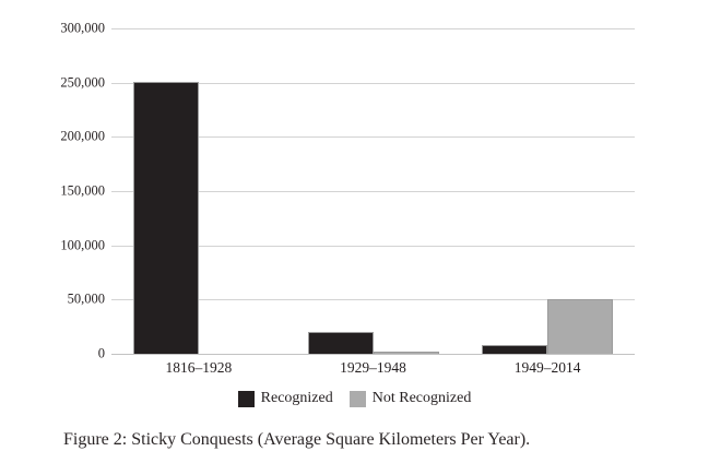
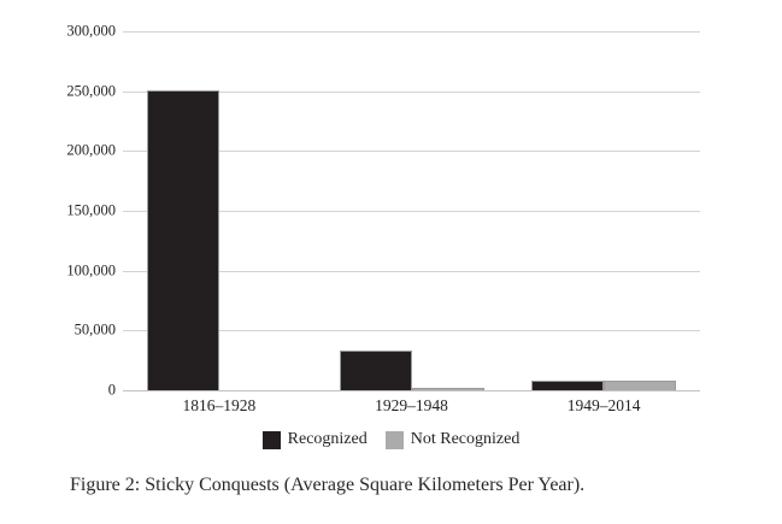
Recognized/1929–1948: 20000 -> 30000
Not Recognized/1949–2014: 50000 -> 10000
